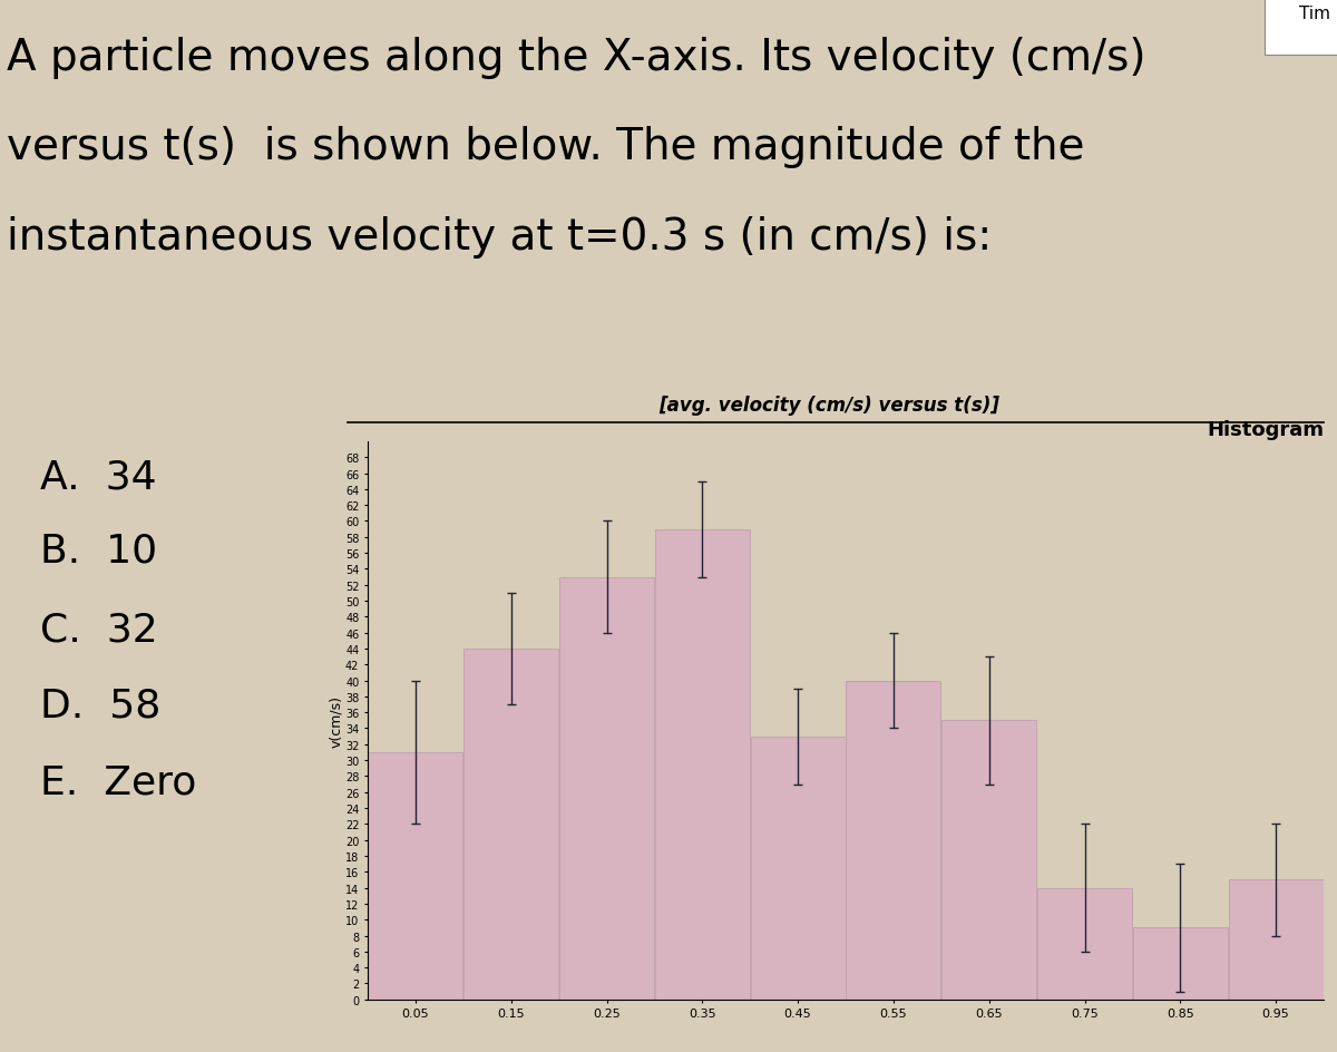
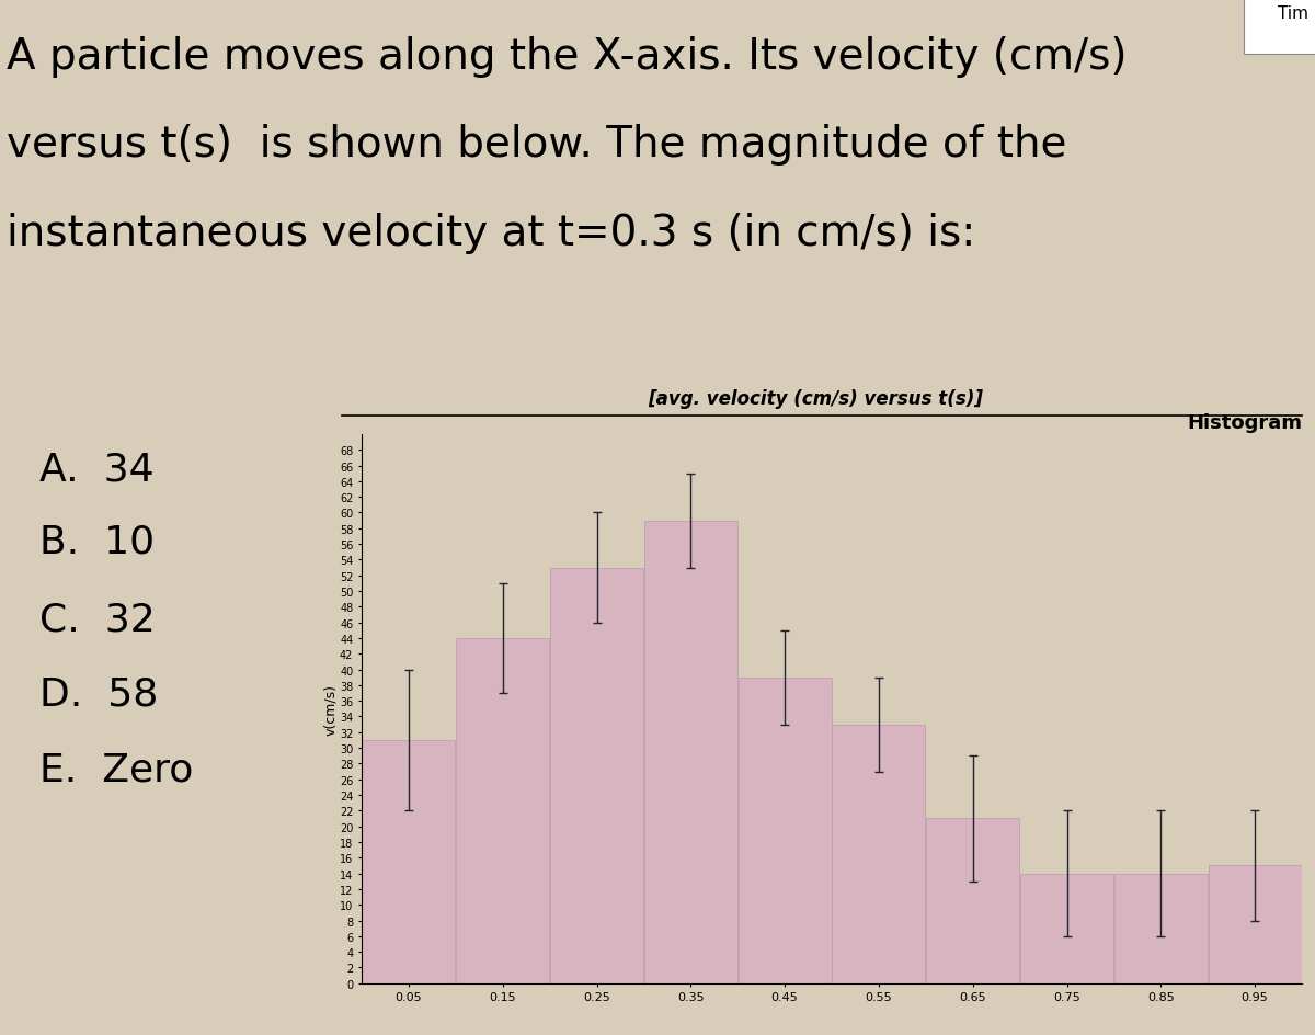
0.45: 33 -> 39
0.55: 40 -> 33
0.65: 35 -> 21
0.85: 9 -> 14
